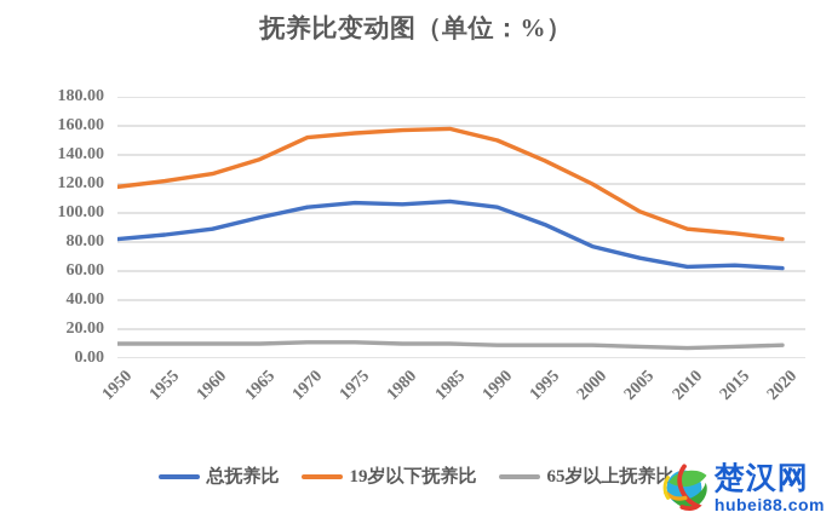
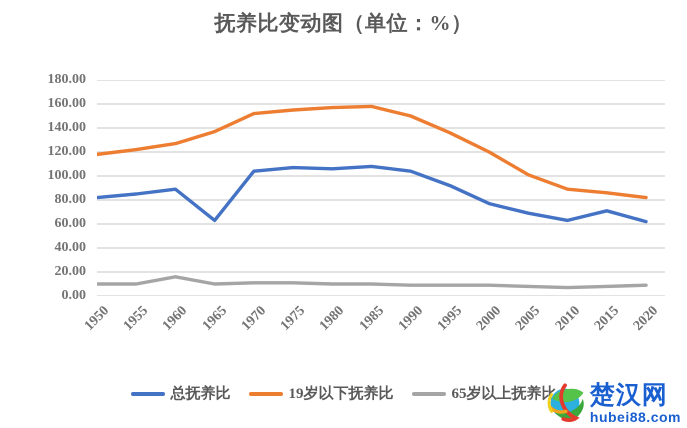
65岁以上抚养比/1960: 10 -> 16
总抚养比/1965: 97 -> 63
总抚养比/2015: 64 -> 71
